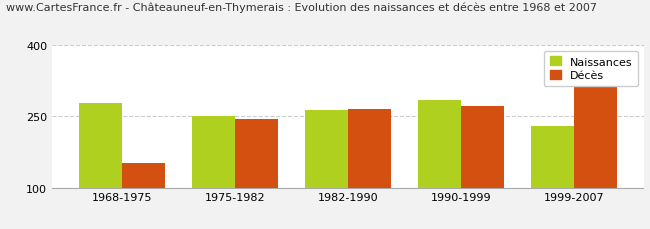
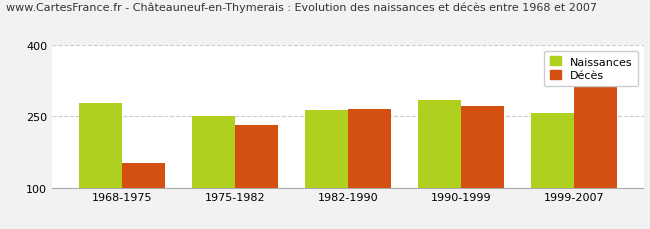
Décès/1975-1982: 245 -> 232
Naissances/1999-2007: 230 -> 257
